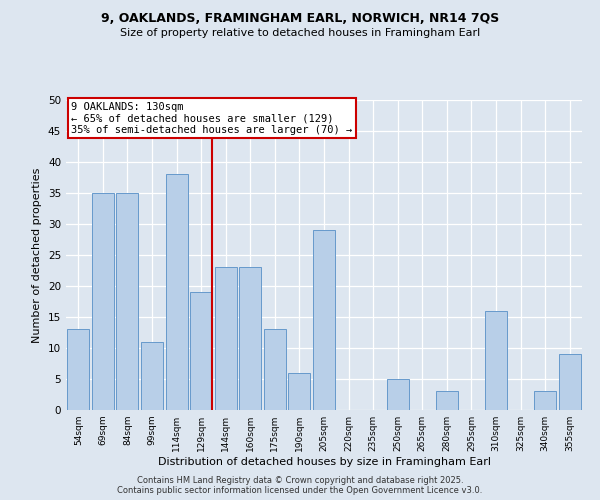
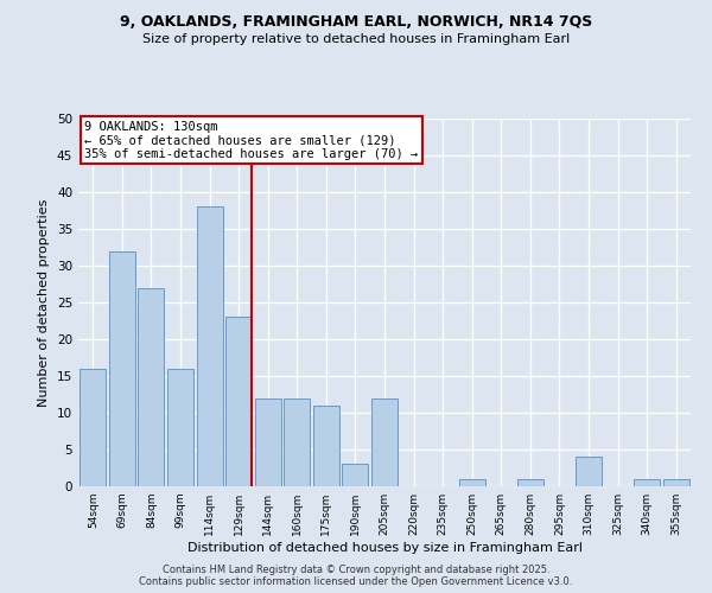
54sqm: 13 -> 16
69sqm: 35 -> 32
84sqm: 35 -> 27
99sqm: 11 -> 16
129sqm: 19 -> 23
144sqm: 23 -> 12
160sqm: 23 -> 12
175sqm: 13 -> 11
190sqm: 6 -> 3
205sqm: 29 -> 12
250sqm: 5 -> 1
280sqm: 3 -> 1
310sqm: 16 -> 4
340sqm: 3 -> 1
355sqm: 9 -> 1
